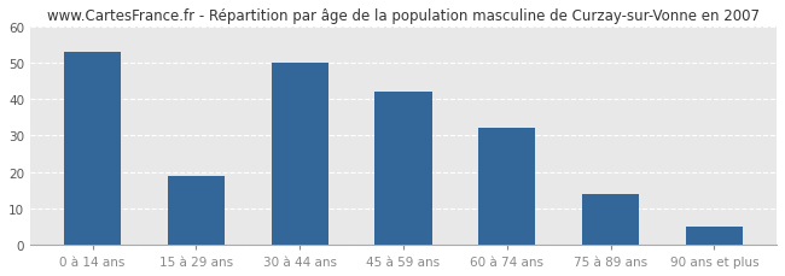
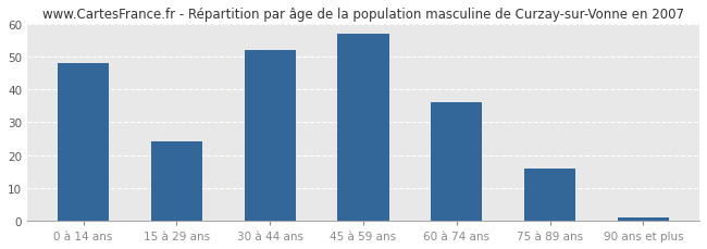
0 à 14 ans: 53 -> 48
15 à 29 ans: 19 -> 24
30 à 44 ans: 50 -> 52
45 à 59 ans: 42 -> 57
60 à 74 ans: 32 -> 36
75 à 89 ans: 14 -> 16
90 ans et plus: 5 -> 1
